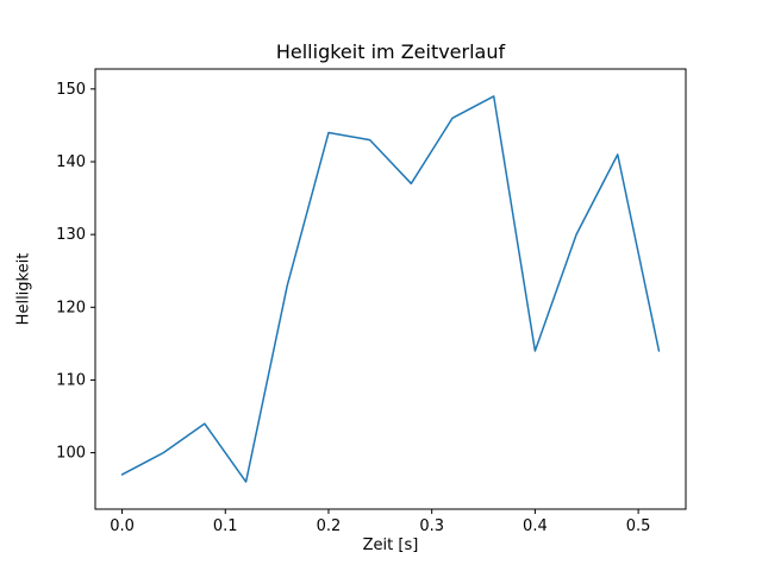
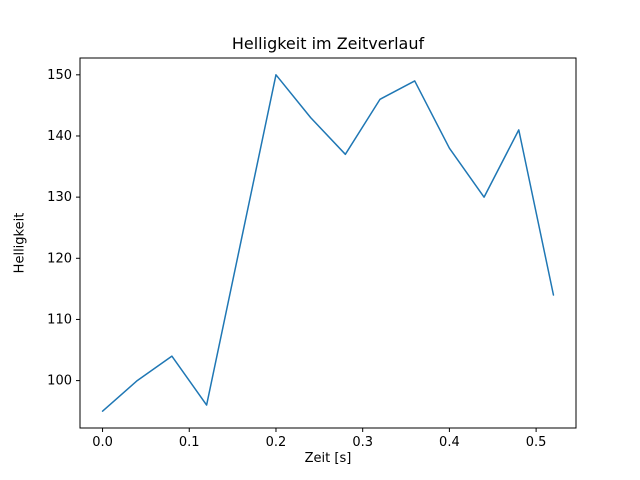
0.0: 97 -> 95
0.2: 144 -> 150
0.4: 114 -> 138
